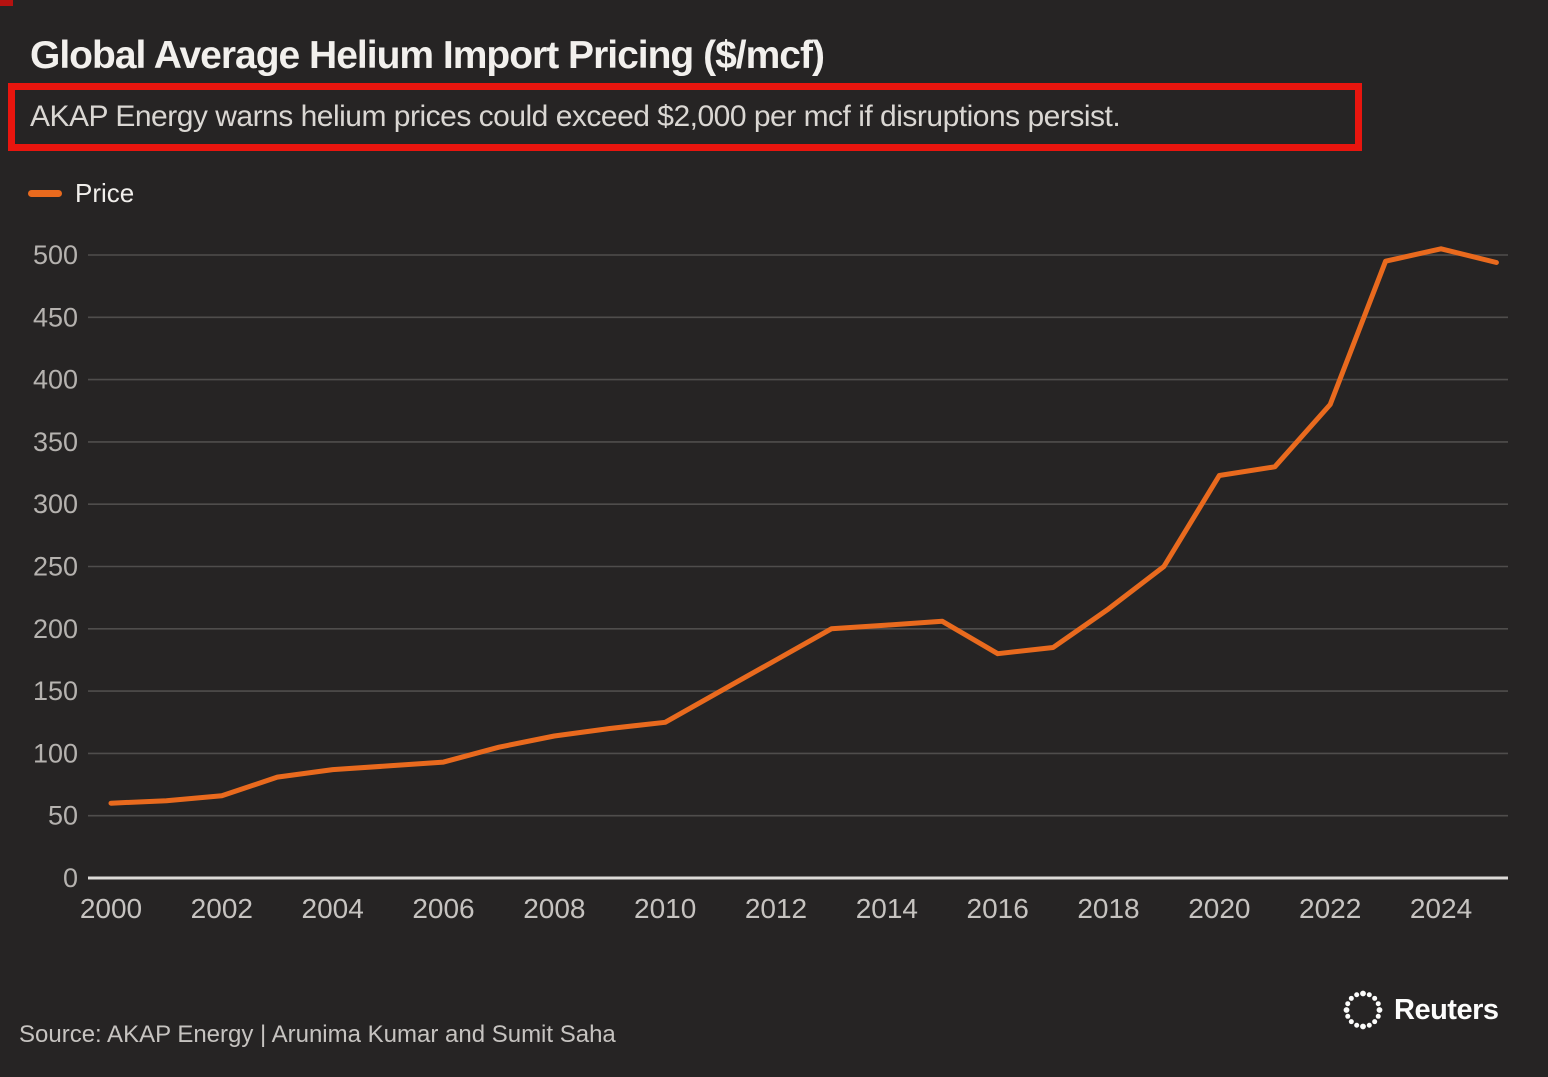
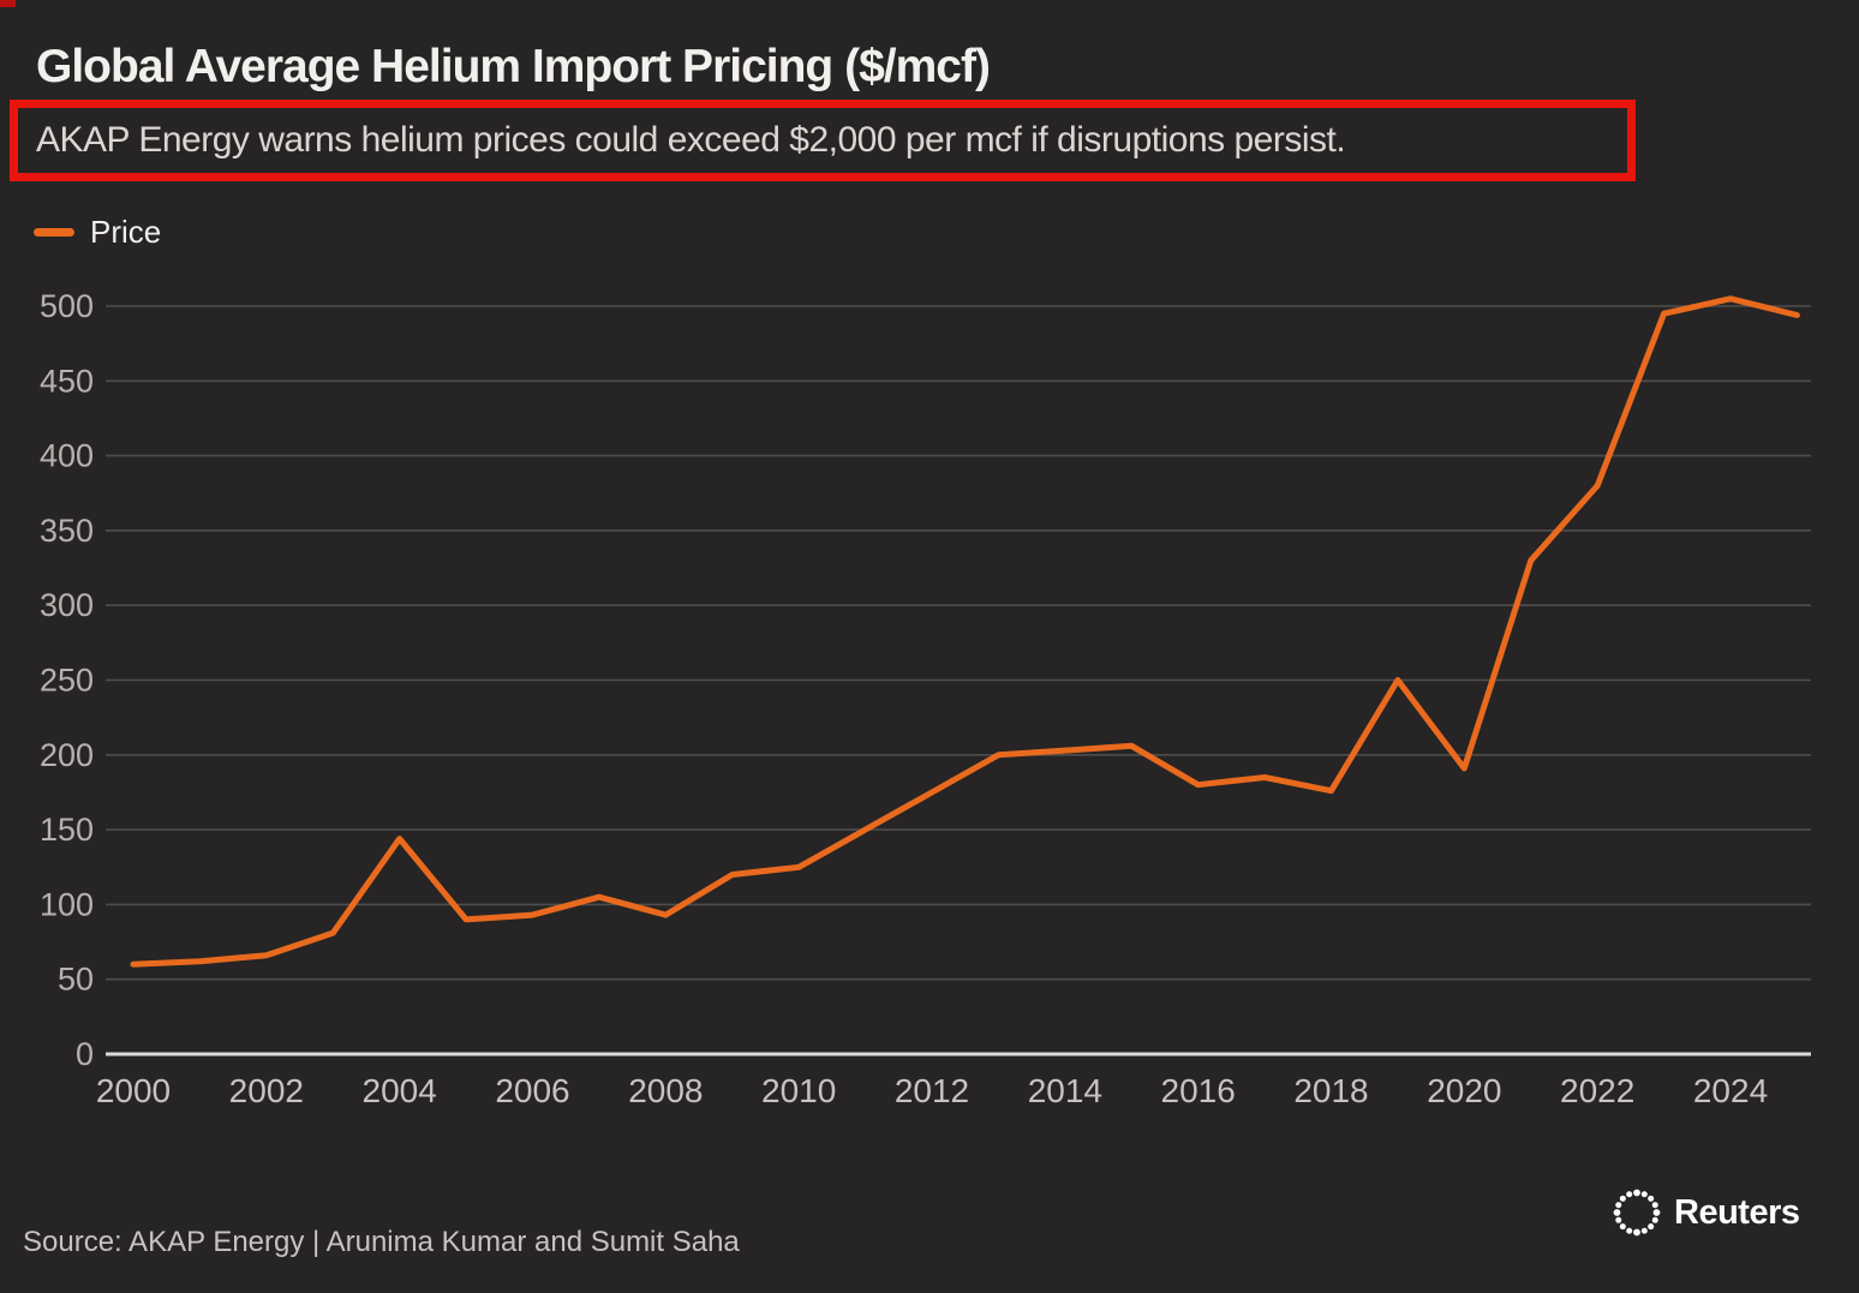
2004: 87 -> 144
2008: 114 -> 93
2018: 216 -> 176
2020: 323 -> 191
